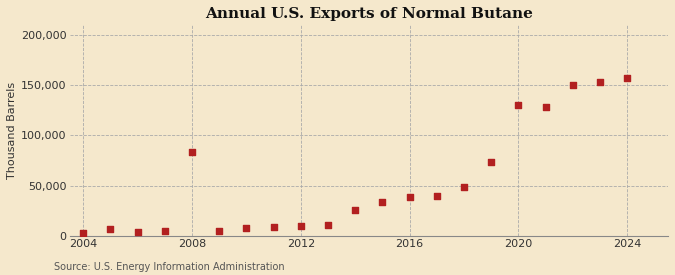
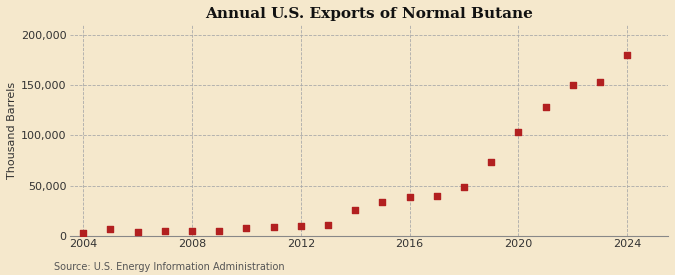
2008: 84,000 -> 5,000
2020: 130,000 -> 103,000
2024: 157,000 -> 180,000
